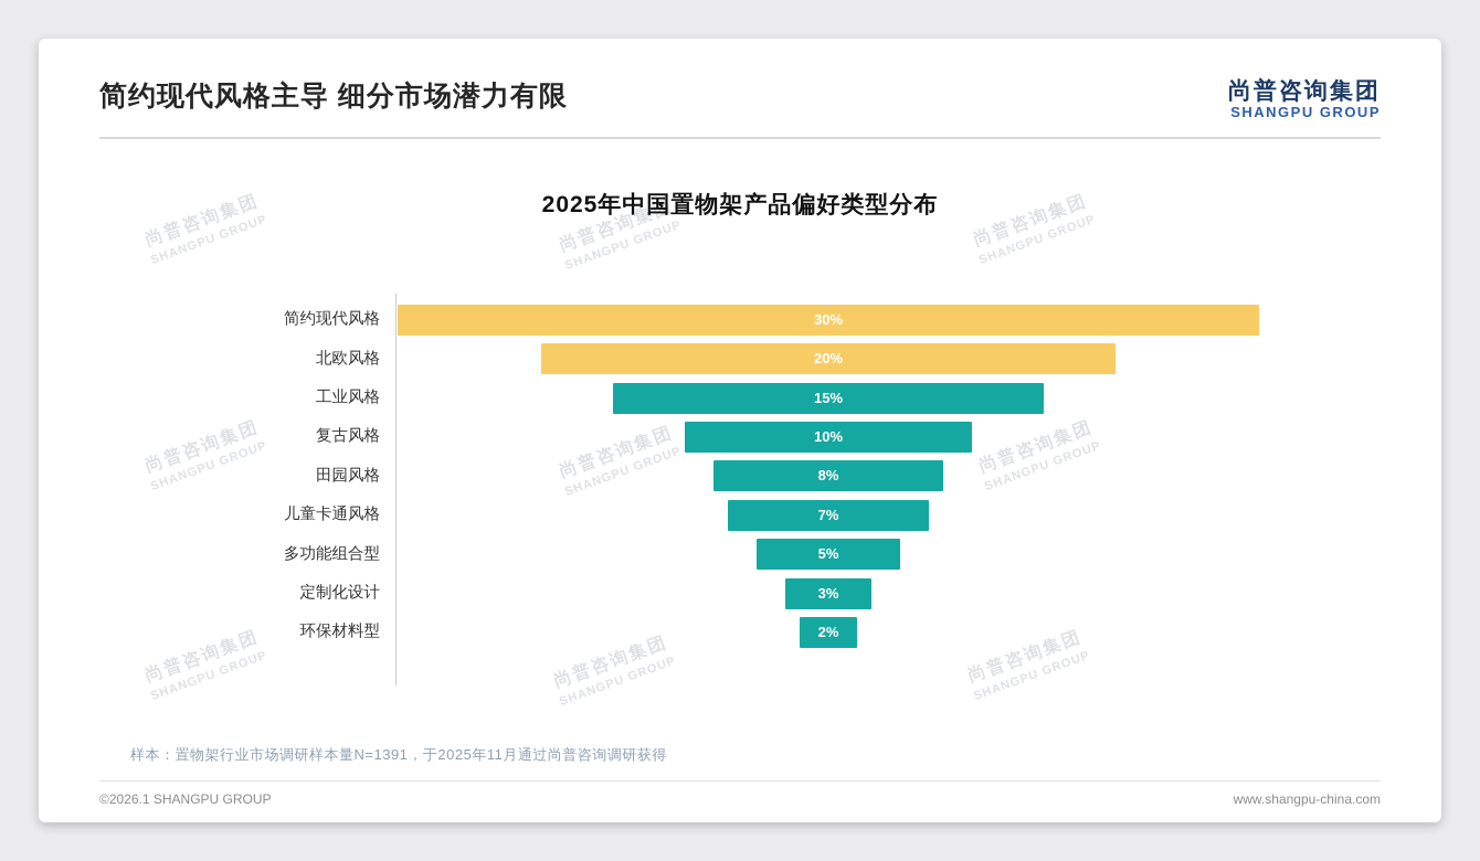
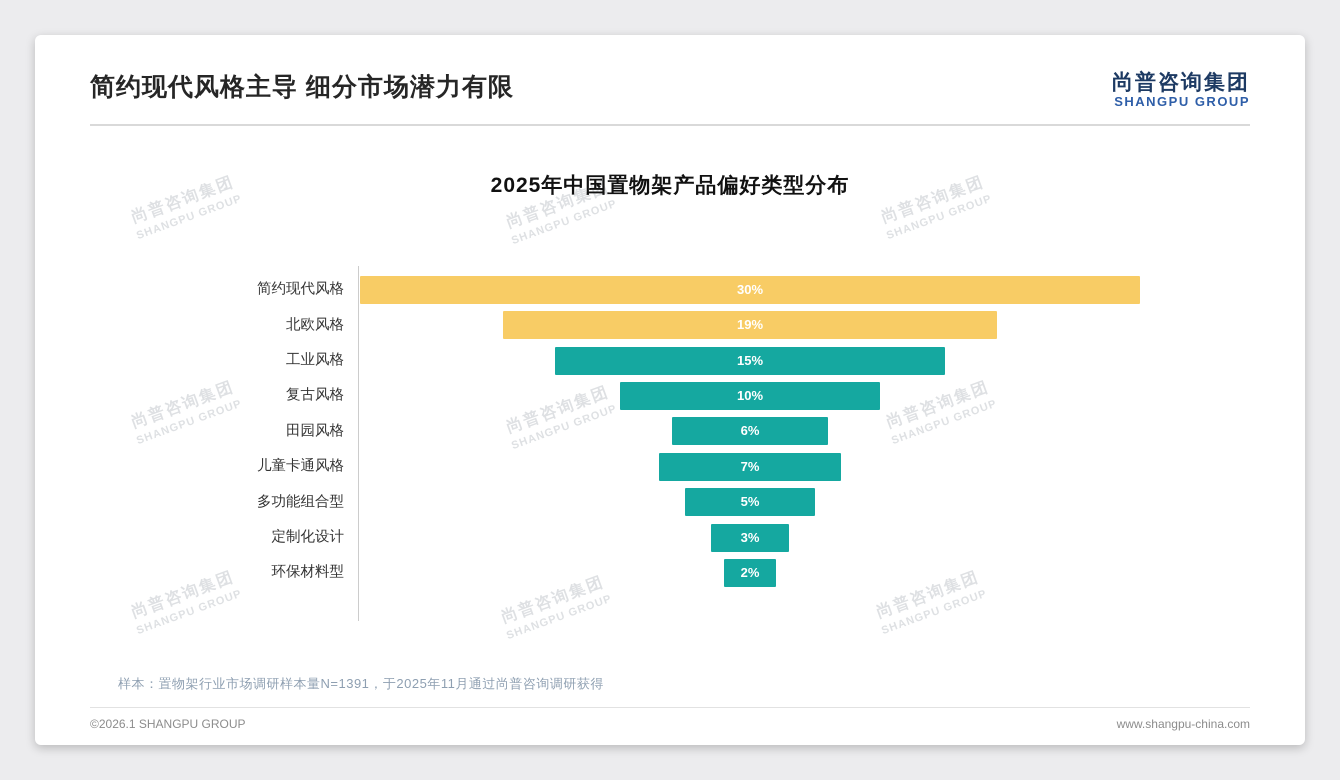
北欧风格: 20% -> 19%
田园风格: 8% -> 6%
